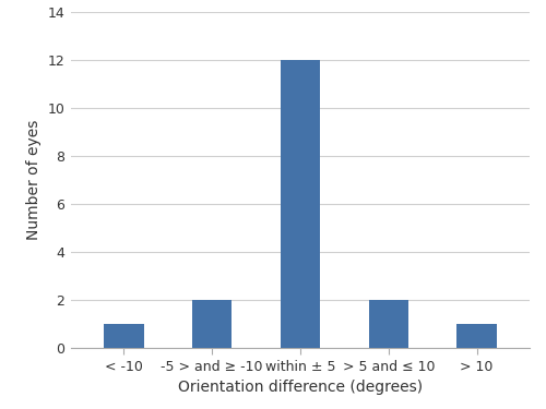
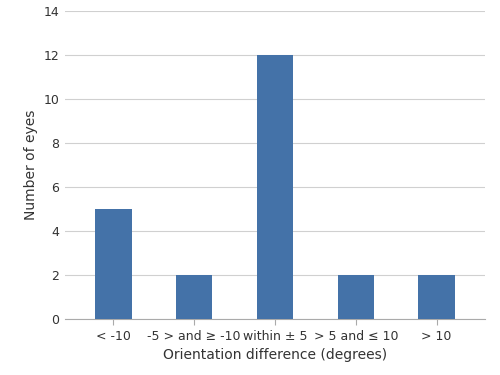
< -10: 1 -> 5
> 10: 1 -> 2
